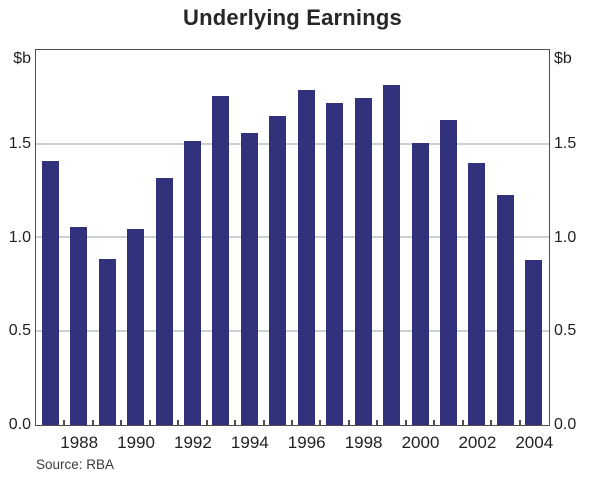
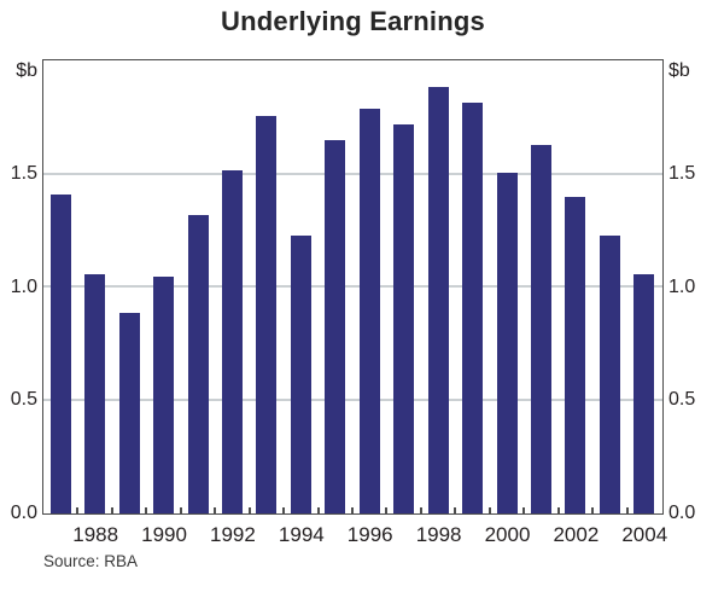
1994: 1.56 -> 1.23
1998: 1.75 -> 1.89
2004: 0.88 -> 1.06
